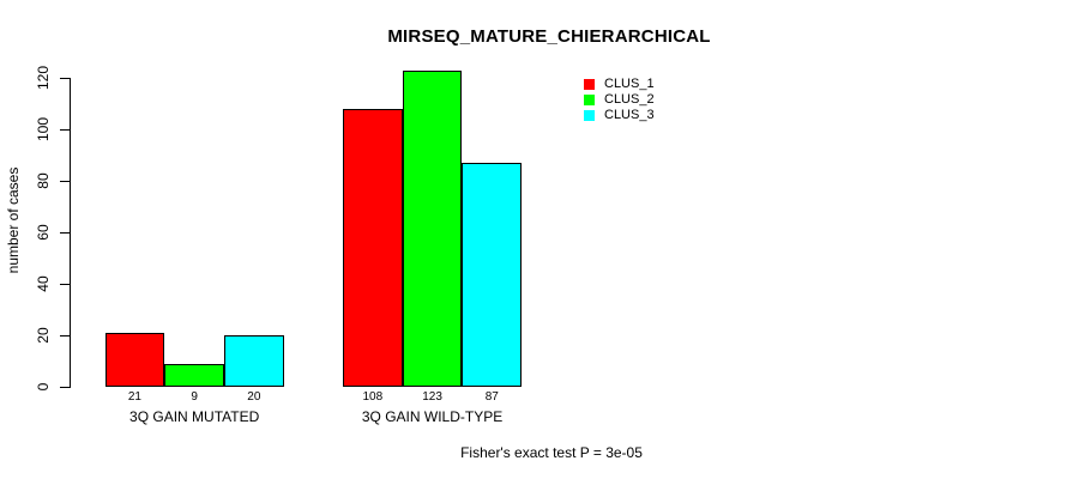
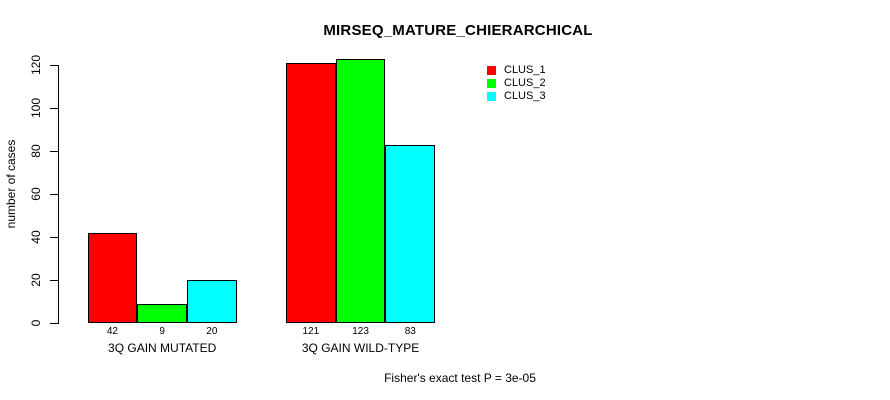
CLUS_1/3Q GAIN MUTATED: 21 -> 42
CLUS_1/3Q GAIN WILD-TYPE: 108 -> 121
CLUS_3/3Q GAIN WILD-TYPE: 87 -> 83
